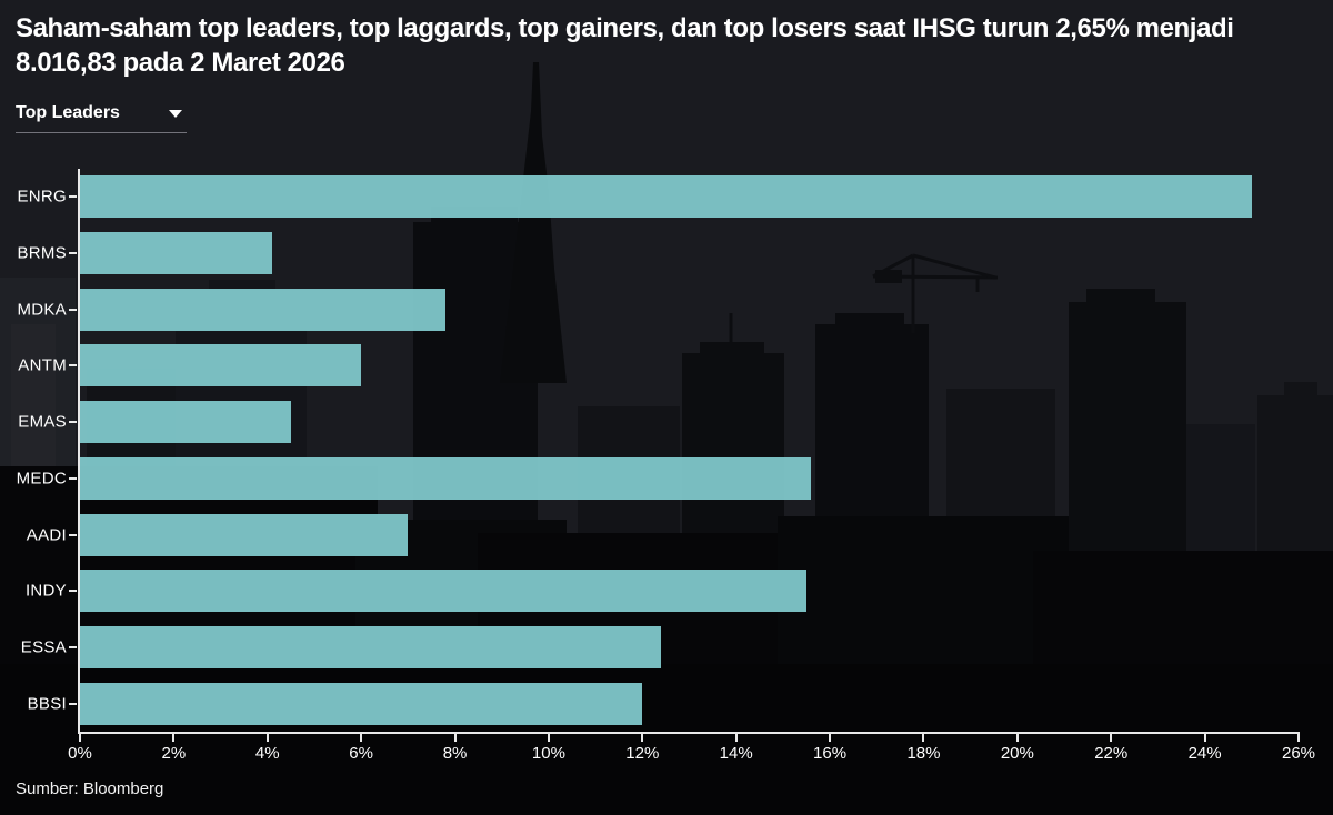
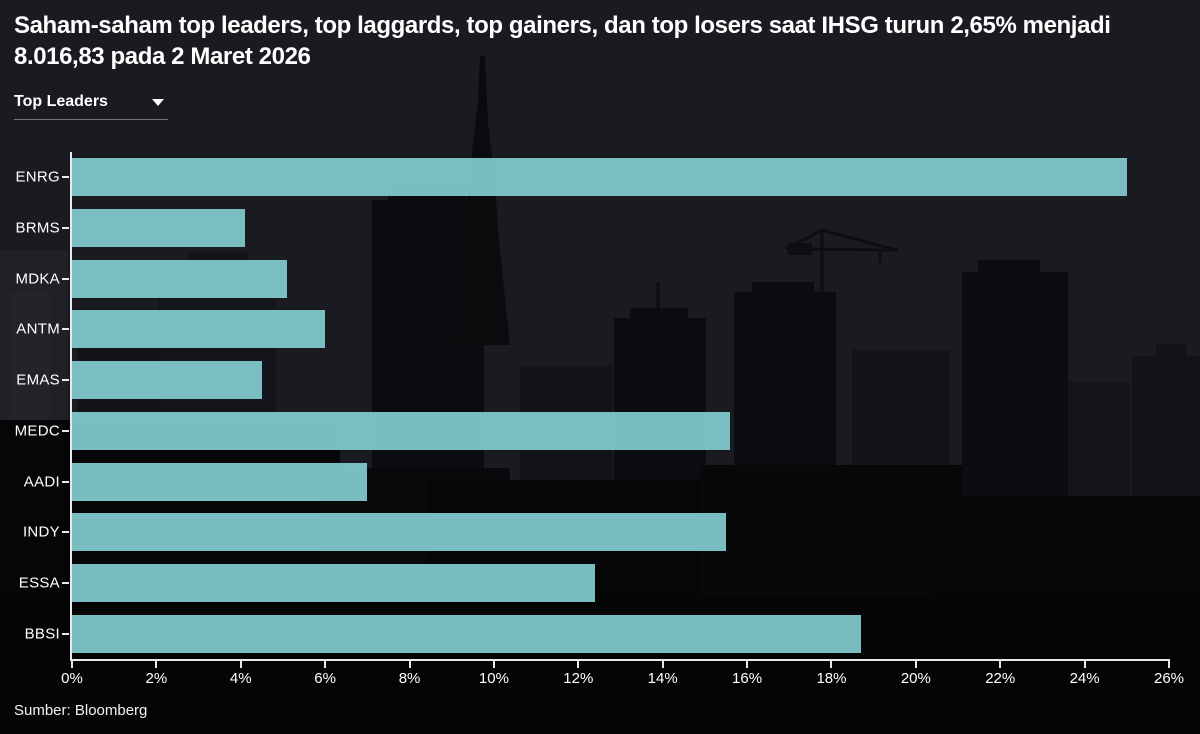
MDKA: 7.8% -> 5.1%
BBSI: 12.0% -> 18.7%
